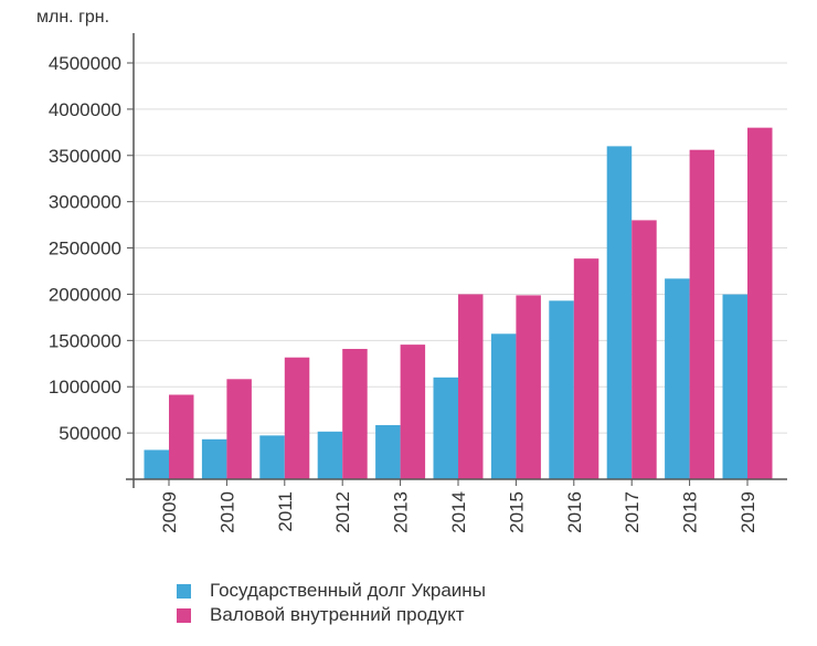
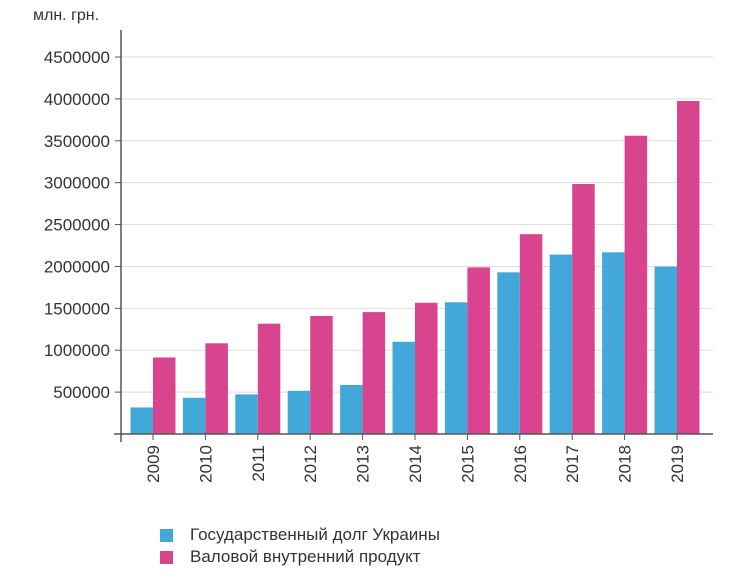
Валовой внутренний продукт/2014: 2000000 -> 1600000
Государственный долг Украины/2017: 3600000 -> 2100000
Валовой внутренний продукт/2017: 2800000 -> 3000000
Валовой внутренний продукт/2019: 3800000 -> 4000000
